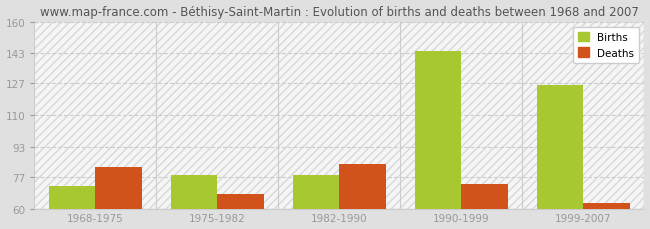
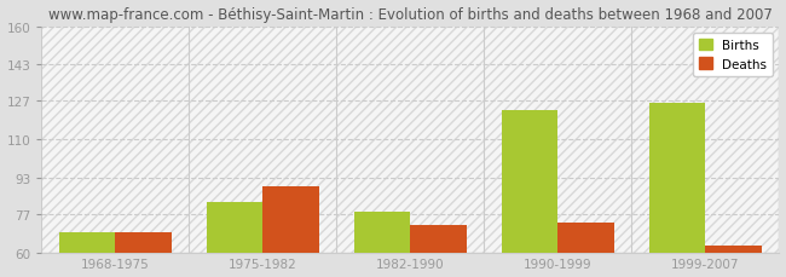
Births/1968-1975: 72 -> 69
Deaths/1968-1975: 82 -> 69
Births/1975-1982: 78 -> 82
Deaths/1975-1982: 68 -> 89
Deaths/1982-1990: 84 -> 72
Births/1990-1999: 144 -> 123
